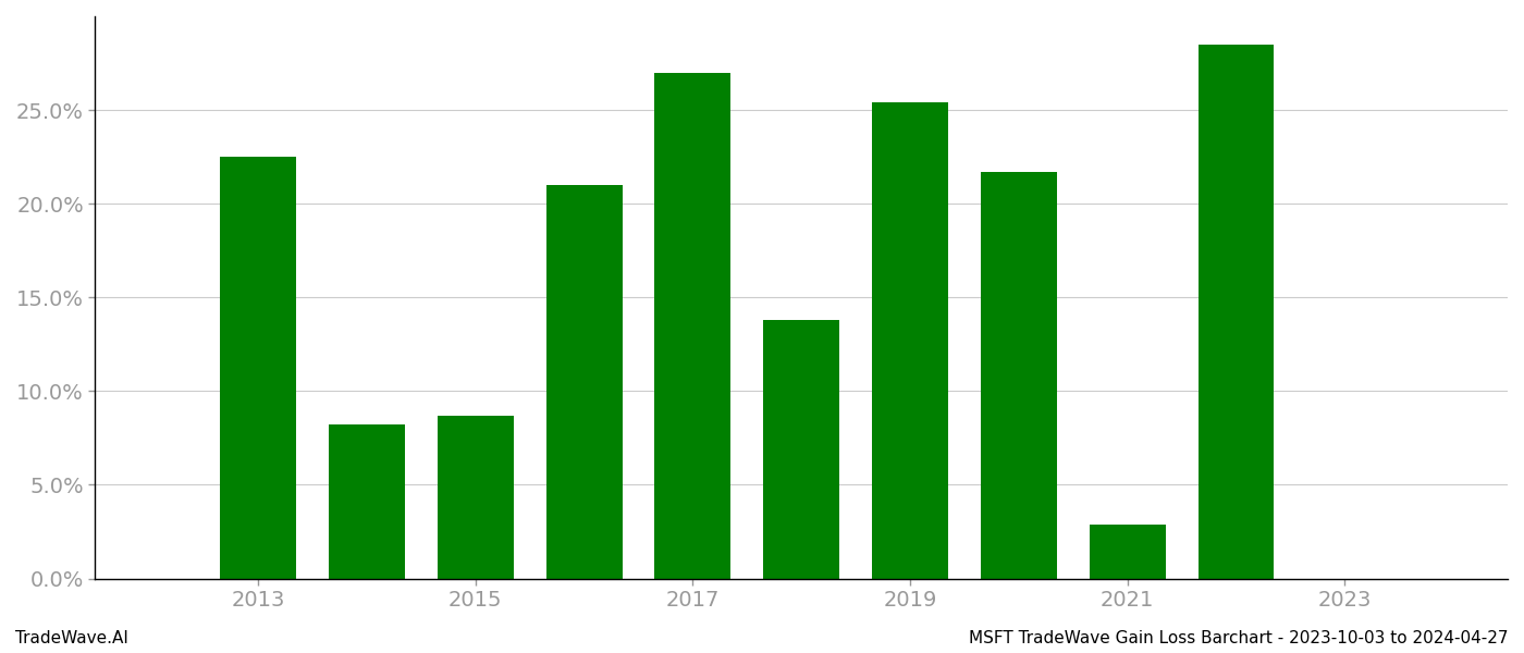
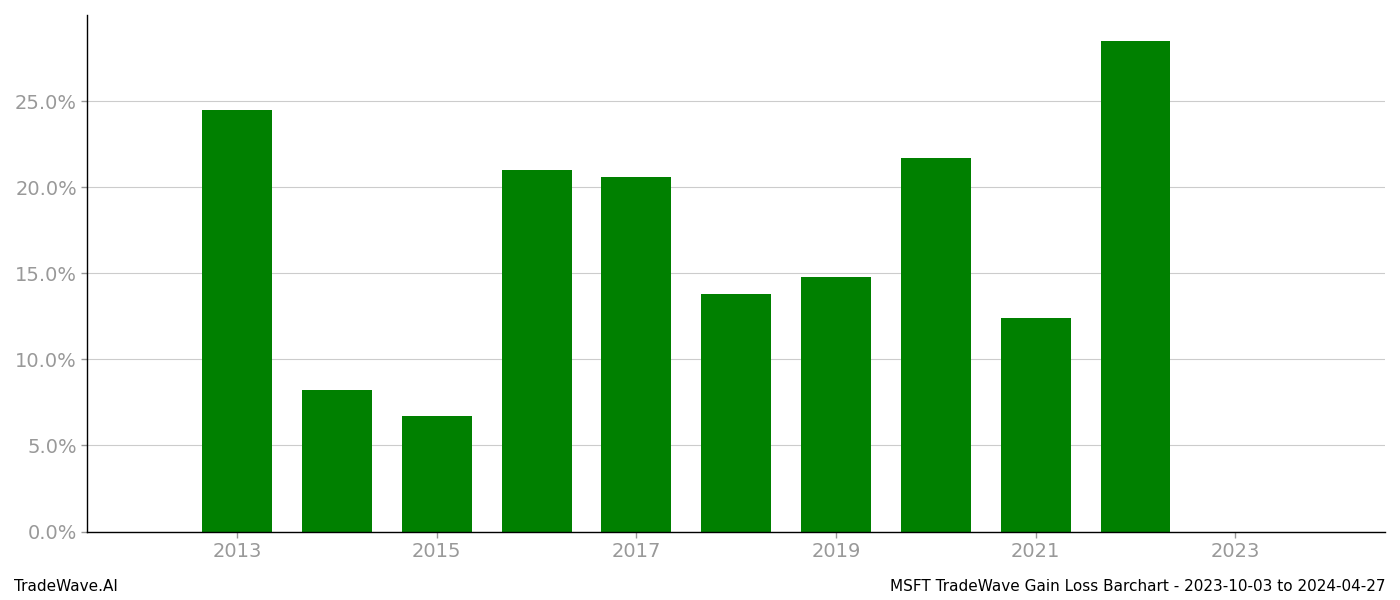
2013: 22.5% -> 24.5%
2015: 8.7% -> 6.7%
2017: 27.0% -> 20.6%
2019: 25.4% -> 14.8%
2021: 2.9% -> 12.4%
